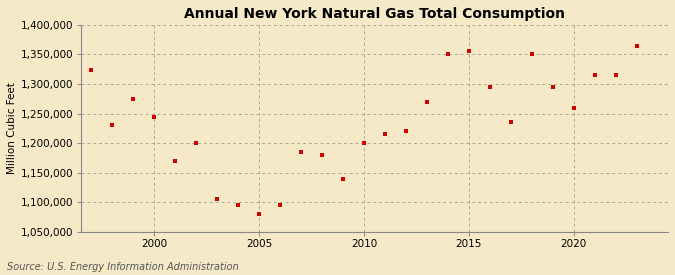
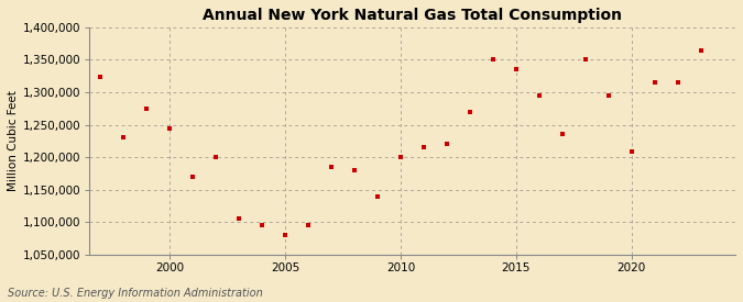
2015: 1,355,000 -> 1,336,000
2020: 1,260,000 -> 1,208,000
